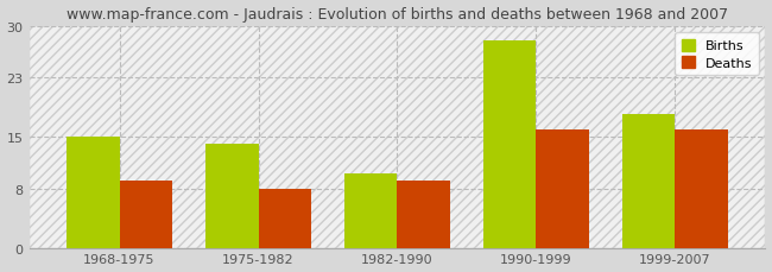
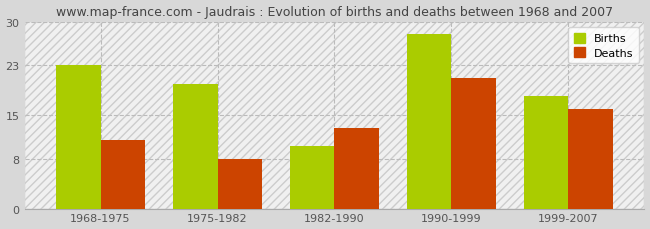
Births/1968-1975: 15 -> 23
Deaths/1968-1975: 9 -> 11
Births/1975-1982: 14 -> 20
Deaths/1982-1990: 9 -> 13
Deaths/1990-1999: 16 -> 21
